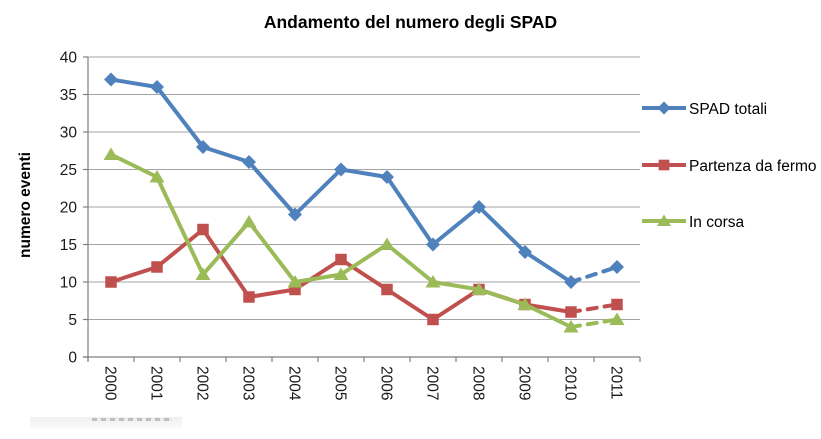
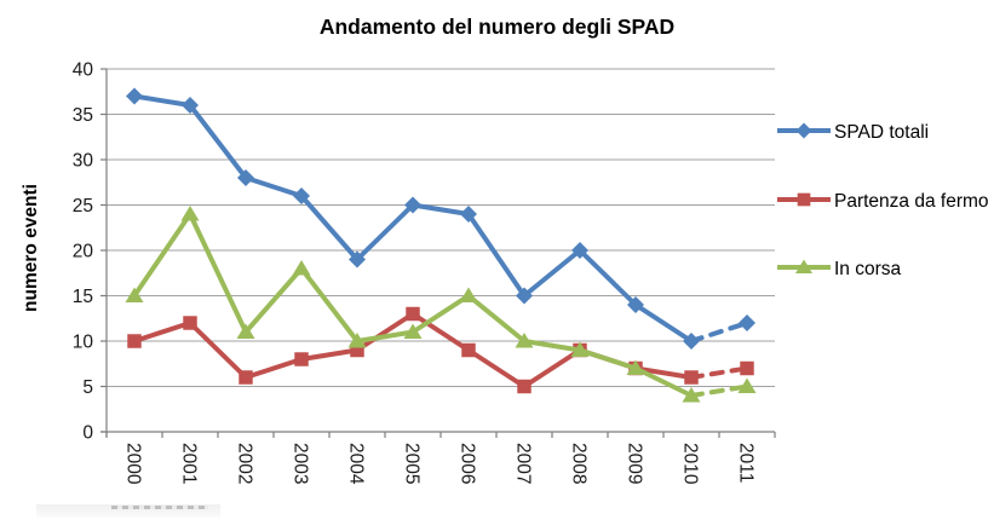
In corsa/2000: 27 -> 15
Partenza da fermo/2002: 17 -> 6
